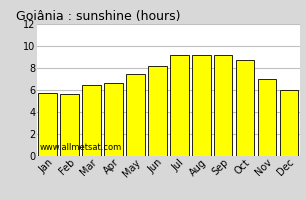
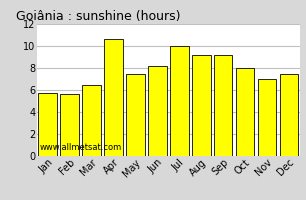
Apr: 6.6 -> 10.6
Jul: 9.2 -> 10.0
Oct: 8.7 -> 8.0
Dec: 6.0 -> 7.5
